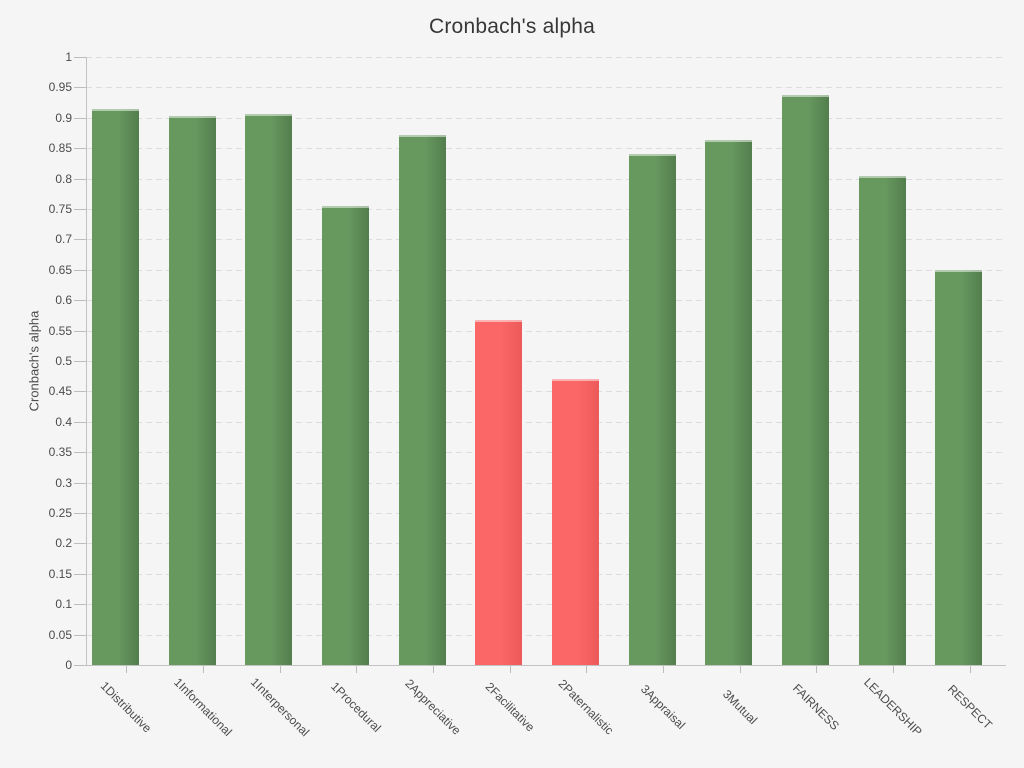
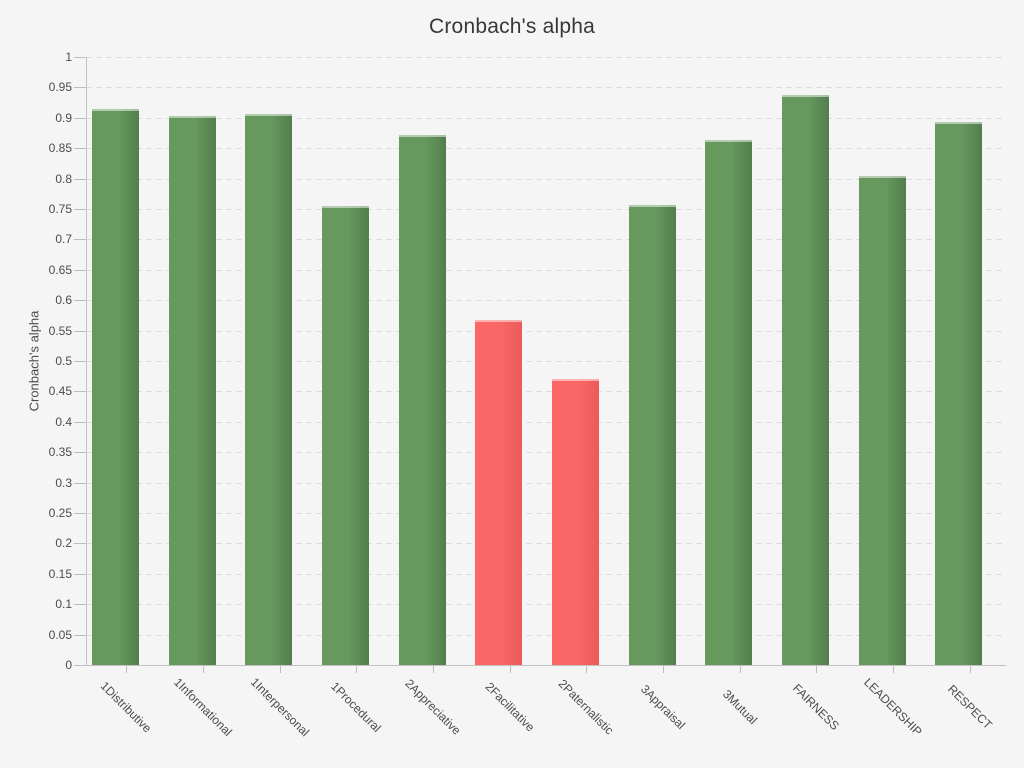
3Appraisal: 0.84 -> 0.76
RESPECT: 0.65 -> 0.89
